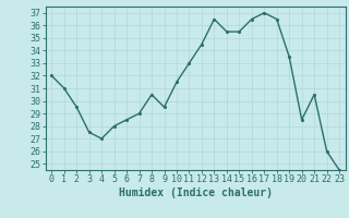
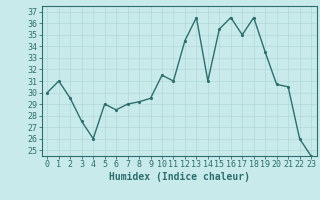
0: 32.0 -> 30.0
4: 27.0 -> 26.0
5: 28.0 -> 29.0
8: 30.5 -> 29.2
11: 33.0 -> 31.0
14: 35.5 -> 31.0
17: 37.0 -> 35.0
20: 28.5 -> 30.7
